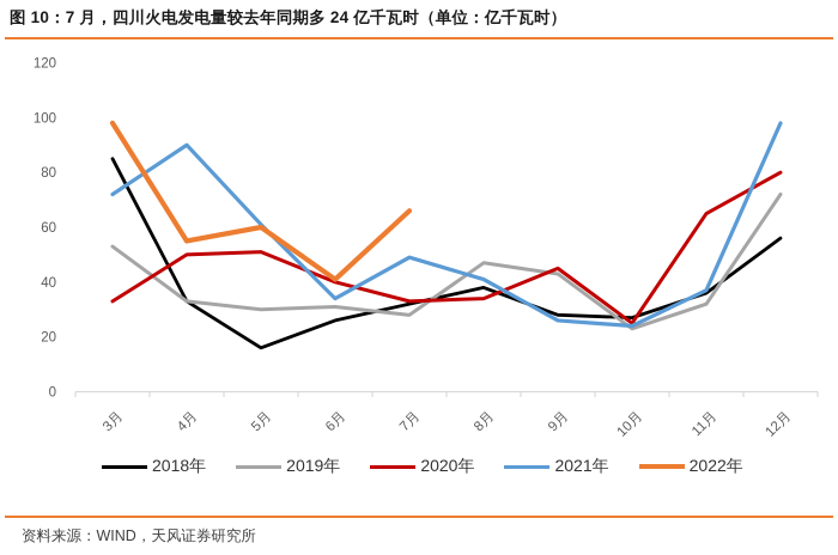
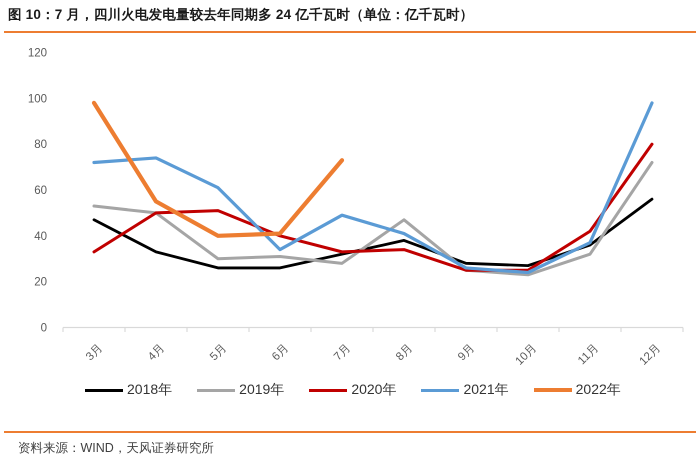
2018年/3月: 85 -> 47
2019年/4月: 33 -> 50
2021年/4月: 90 -> 74
2018年/5月: 16 -> 26
2022年/5月: 60 -> 40
2022年/7月: 66 -> 73
2019年/9月: 43 -> 25
2020年/9月: 45 -> 25
2020年/11月: 65 -> 42
